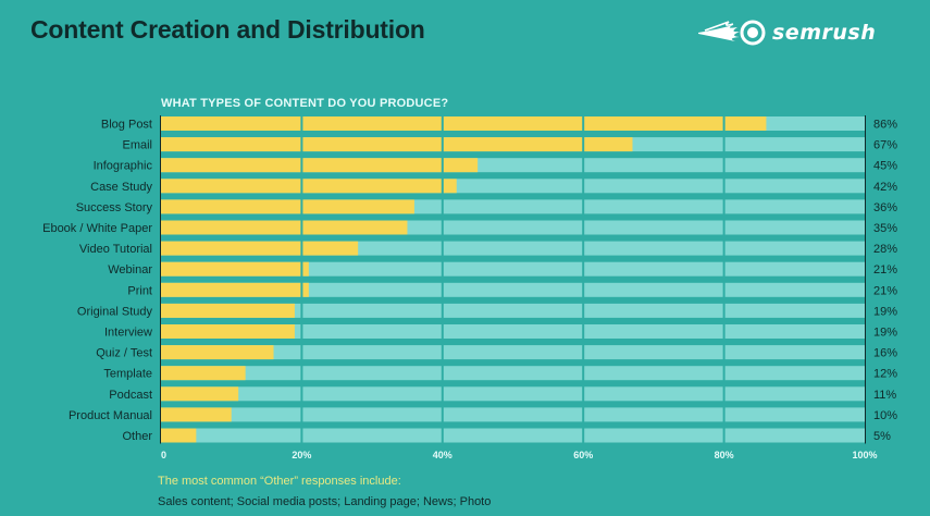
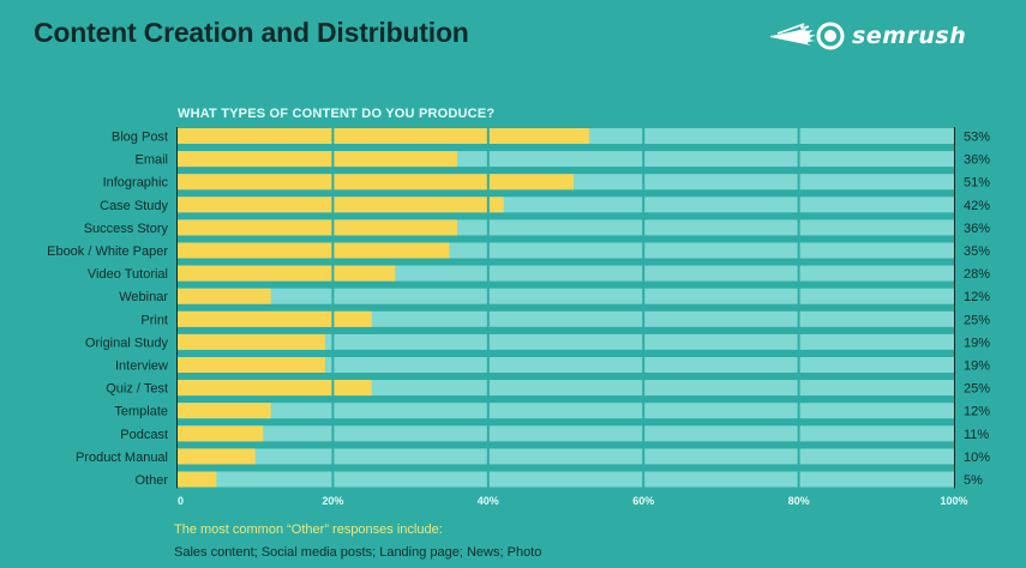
Blog Post: 86% -> 53%
Email: 67% -> 36%
Infographic: 45% -> 51%
Webinar: 21% -> 12%
Print: 21% -> 25%
Quiz / Test: 16% -> 25%
